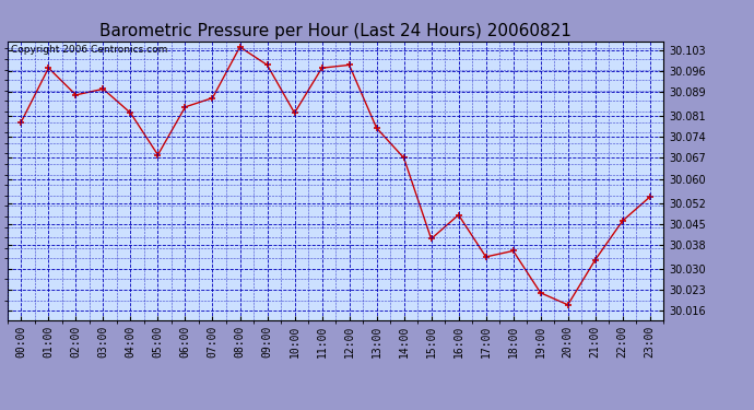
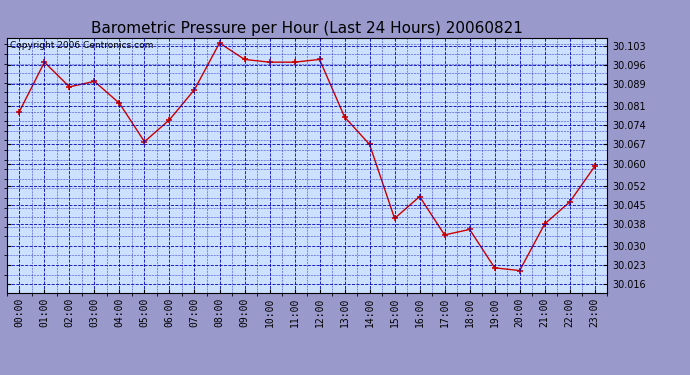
06:00: 30.084 -> 30.076
10:00: 30.082 -> 30.097
20:00: 30.018 -> 30.021
21:00: 30.033 -> 30.038
23:00: 30.054 -> 30.059
